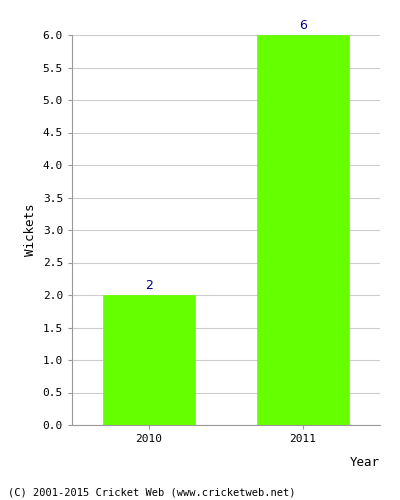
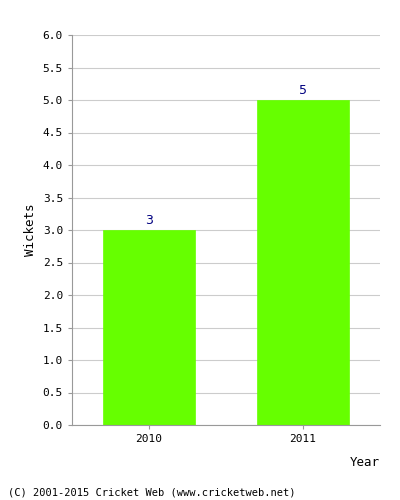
2010: 2 -> 3
2011: 6 -> 5
